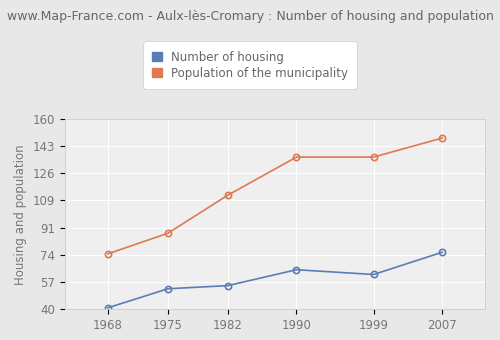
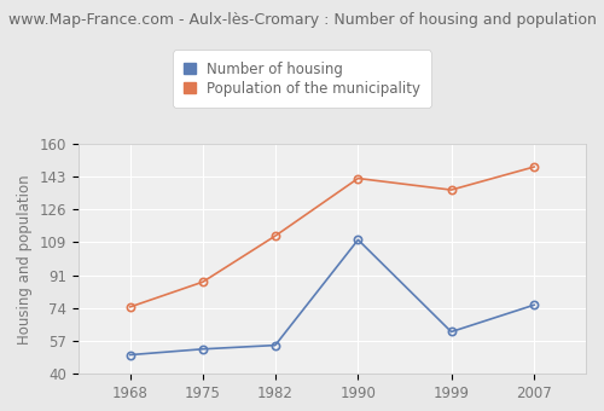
Number of housing/1968: 41 -> 50
Number of housing/1990: 65 -> 110
Population of the municipality/1990: 136 -> 142
